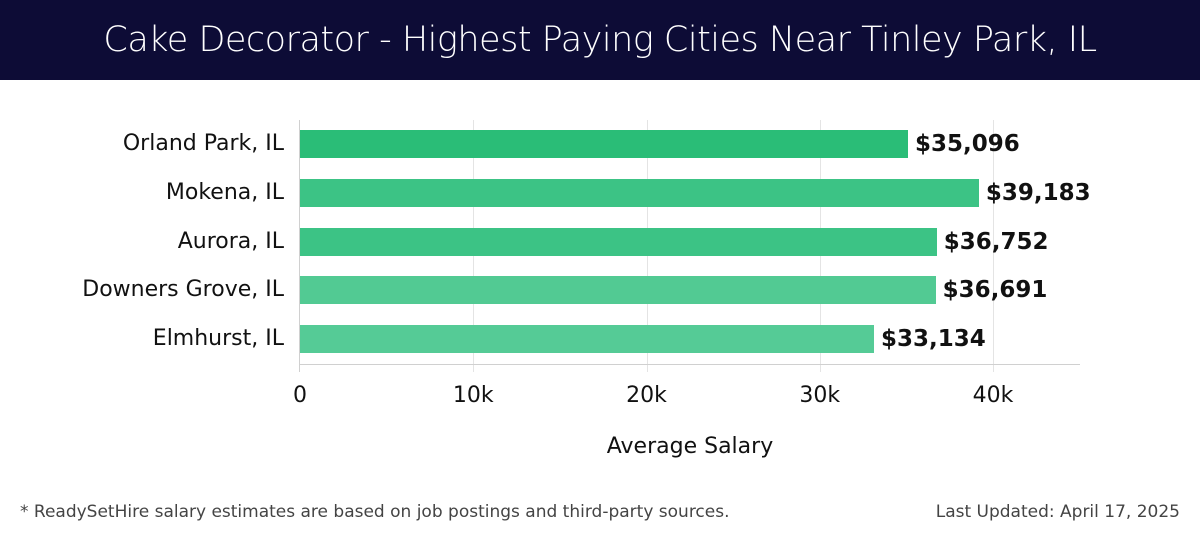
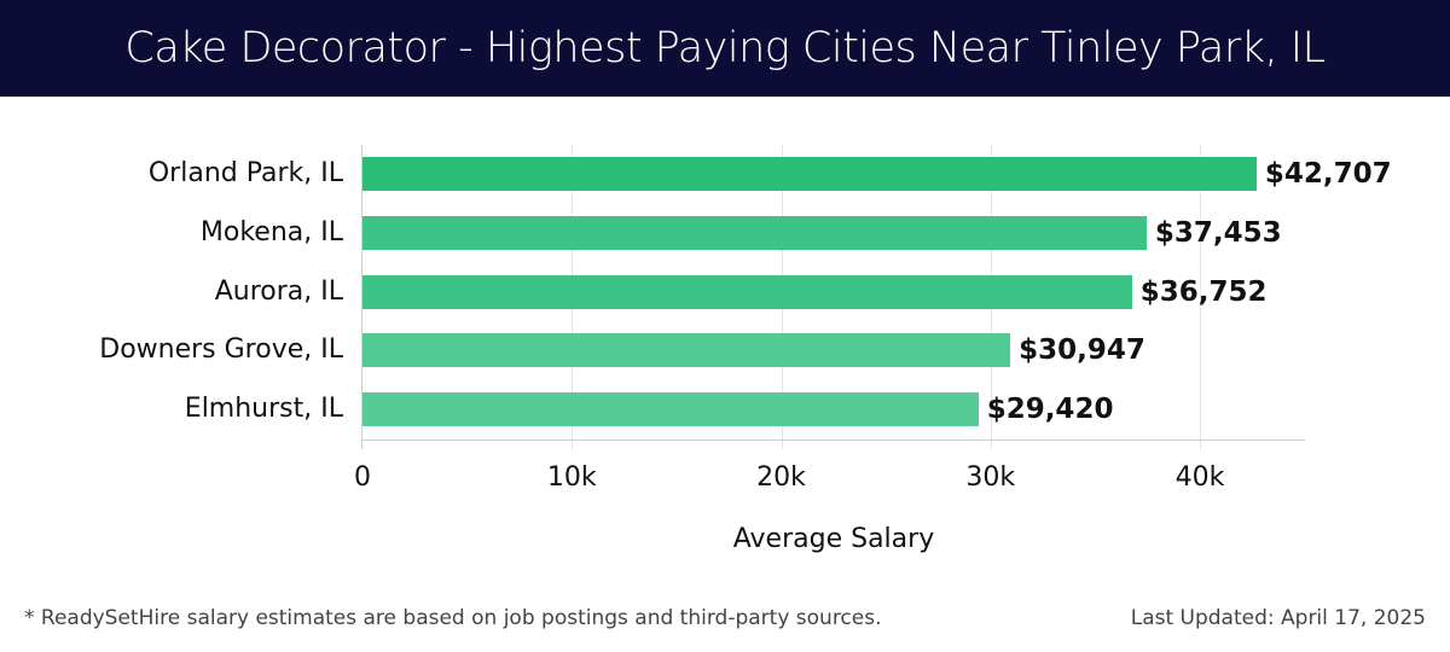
Orland Park, IL: $35,096 -> $42,707
Mokena, IL: $39,183 -> $37,453
Downers Grove, IL: $36,691 -> $30,947
Elmhurst, IL: $33,134 -> $29,420
